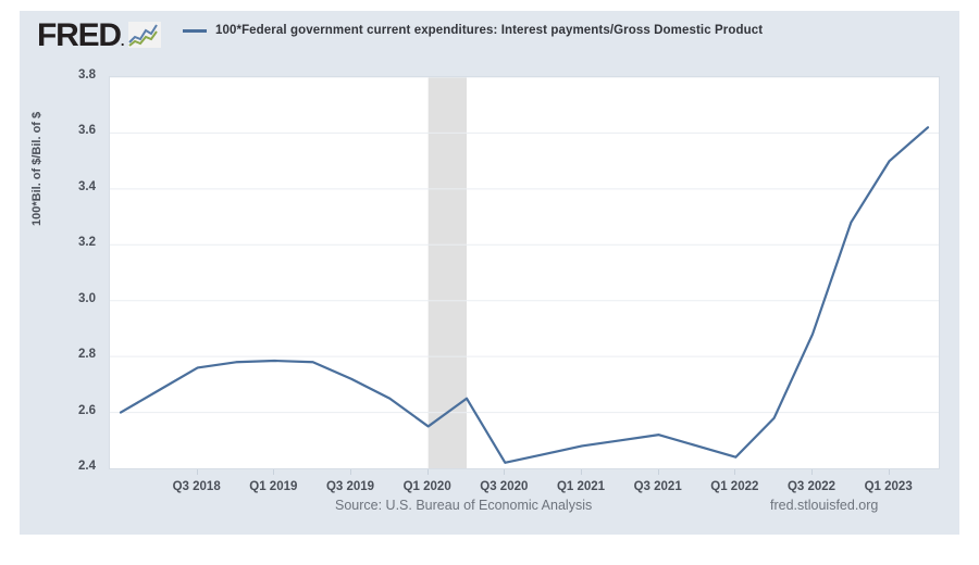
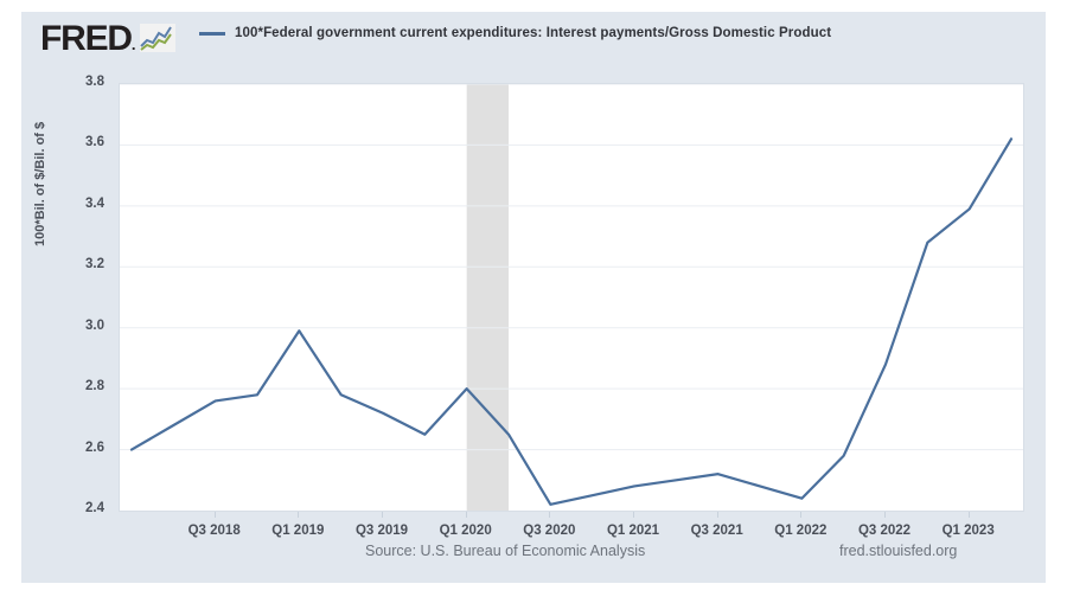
Q1 2019: 2.79 -> 2.99
Q1 2020: 2.55 -> 2.80
Q1 2023: 3.50 -> 3.39
